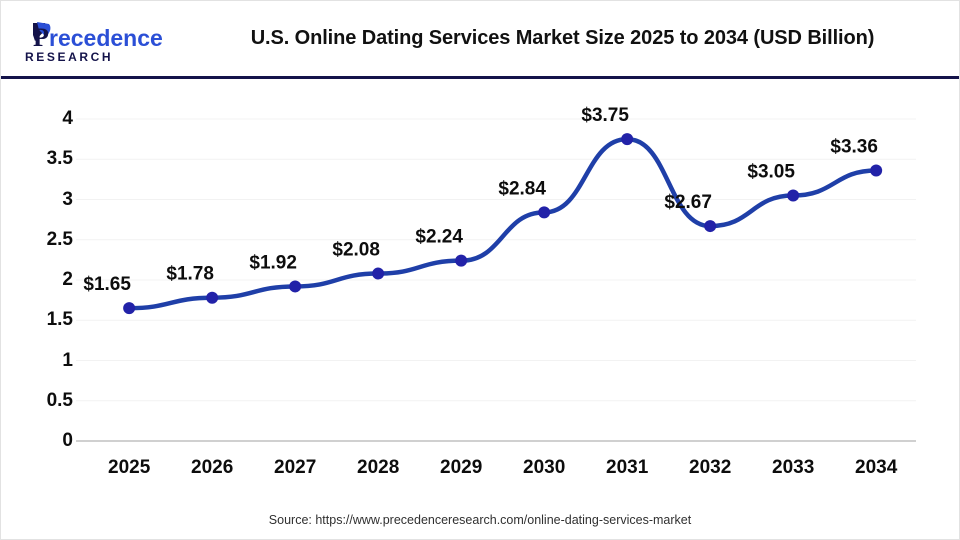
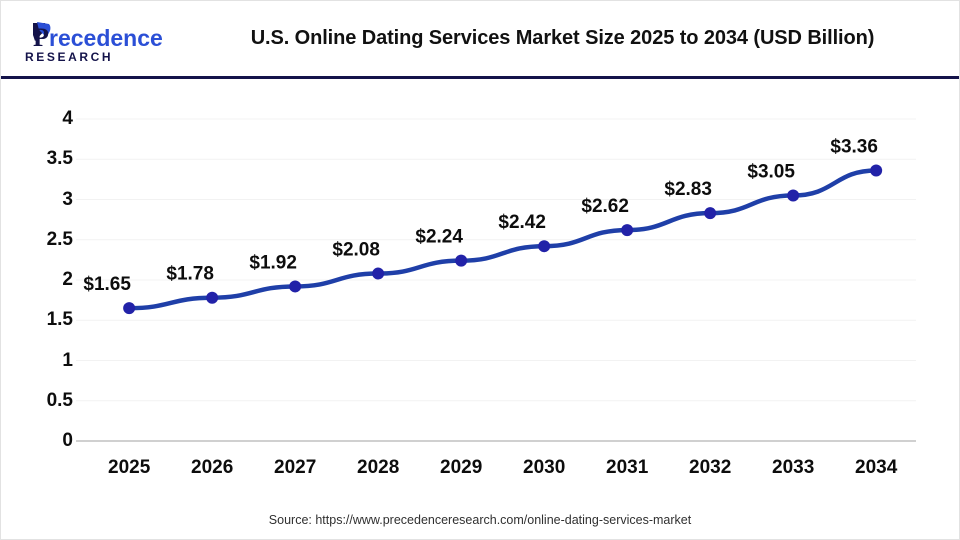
2030: $2.84 -> $2.42
2031: $3.75 -> $2.62
2032: $2.67 -> $2.83
